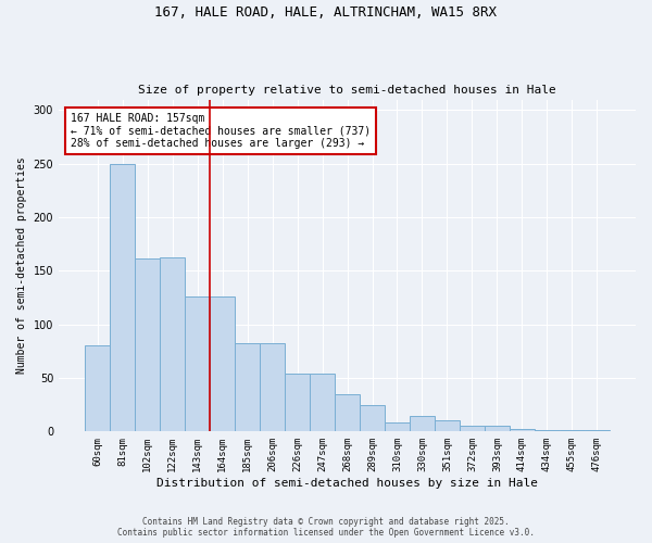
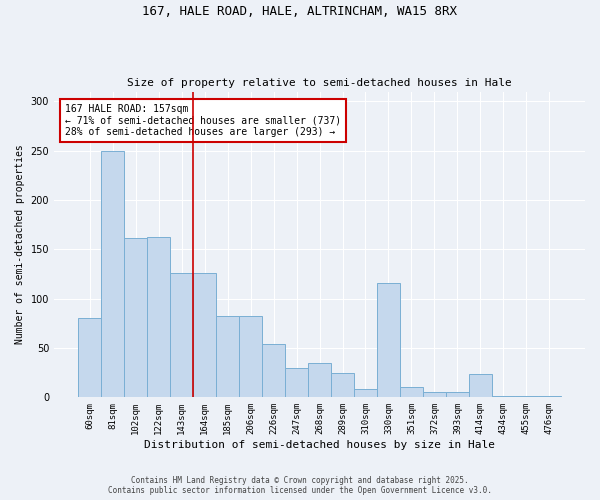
247sqm: 54 -> 30
330sqm: 15 -> 116
414sqm: 2 -> 24
